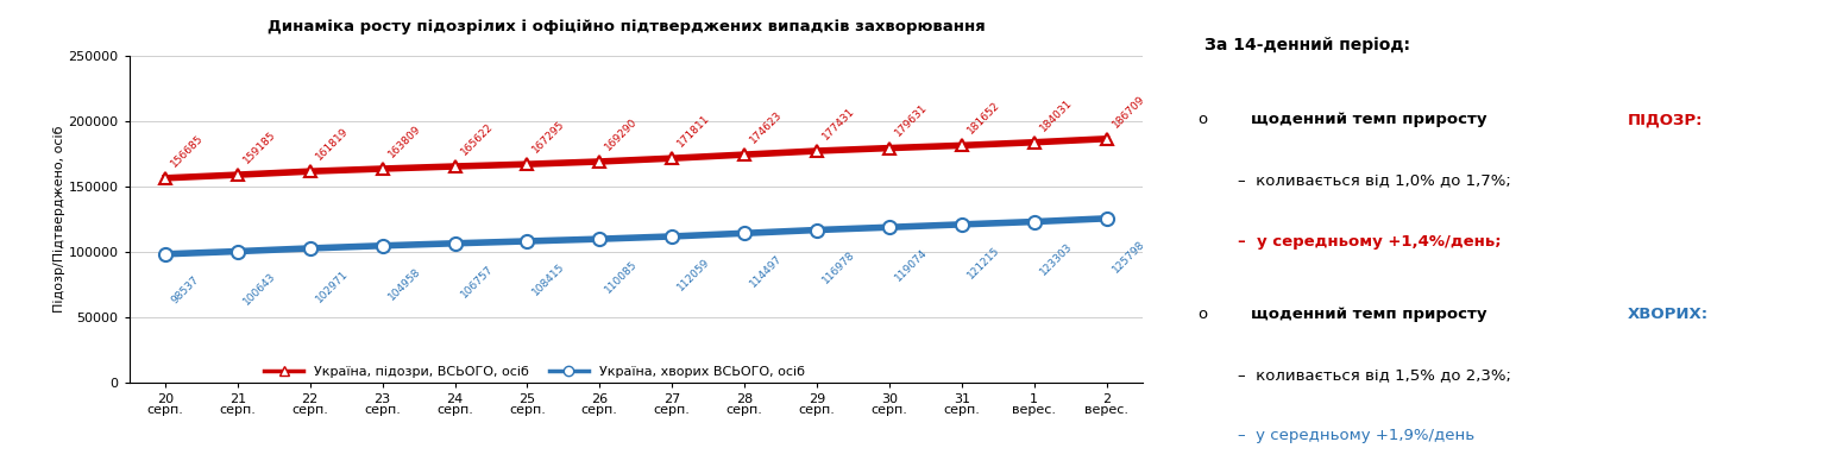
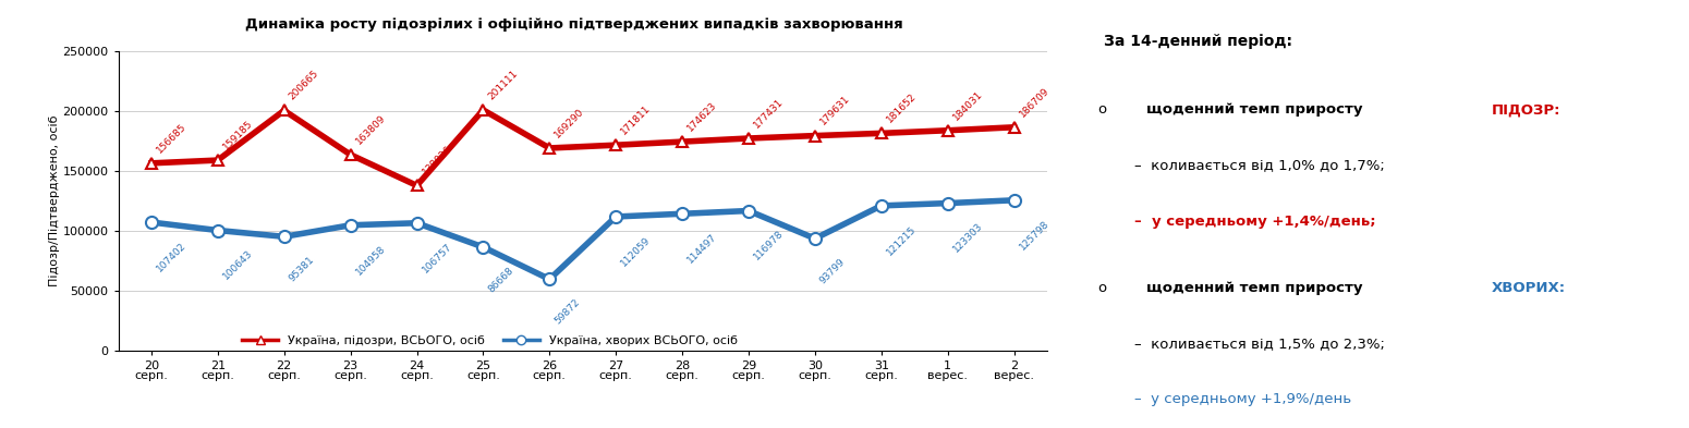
Україна, хворих ВСЬОГО, осіб/20 серп.: 98537 -> 107402
Україна, підозри, ВСЬОГО, осіб/22 серп.: 161819 -> 200665
Україна, хворих ВСЬОГО, осіб/22 серп.: 102971 -> 95381
Україна, підозри, ВСЬОГО, осіб/24 серп.: 165622 -> 138026
Україна, підозри, ВСЬОГО, осіб/25 серп.: 167295 -> 201111
Україна, хворих ВСЬОГО, осіб/25 серп.: 108415 -> 86668
Україна, хворих ВСЬОГО, осіб/26 серп.: 110085 -> 59872
Україна, хворих ВСЬОГО, осіб/30 серп.: 119074 -> 93799
